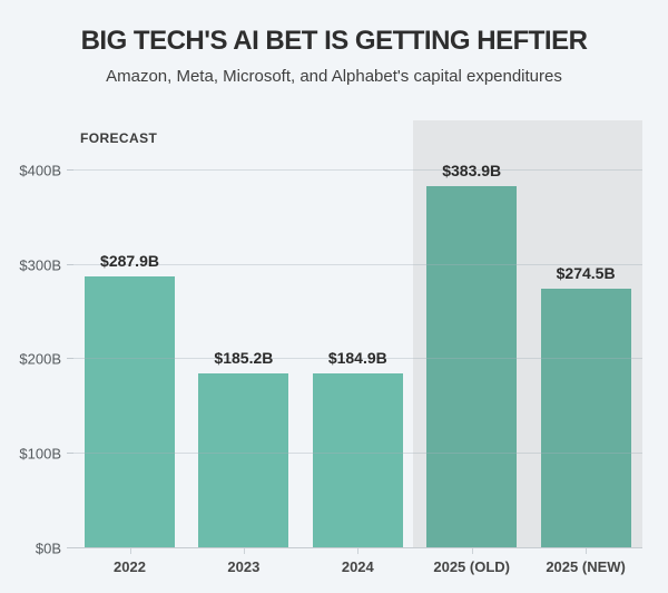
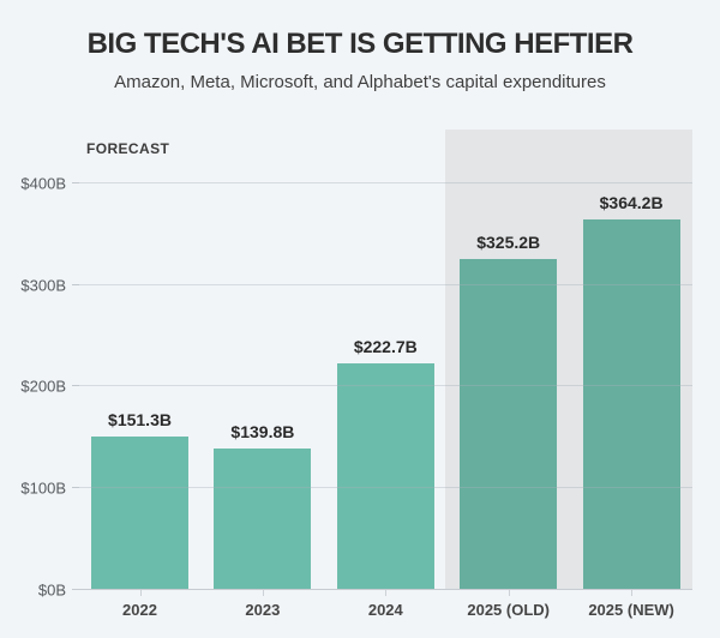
2022: $287.9B -> $151.3B
2023: $185.2B -> $139.8B
2024: $184.9B -> $222.7B
2025 (OLD): $383.9B -> $325.2B
2025 (NEW): $274.5B -> $364.2B
